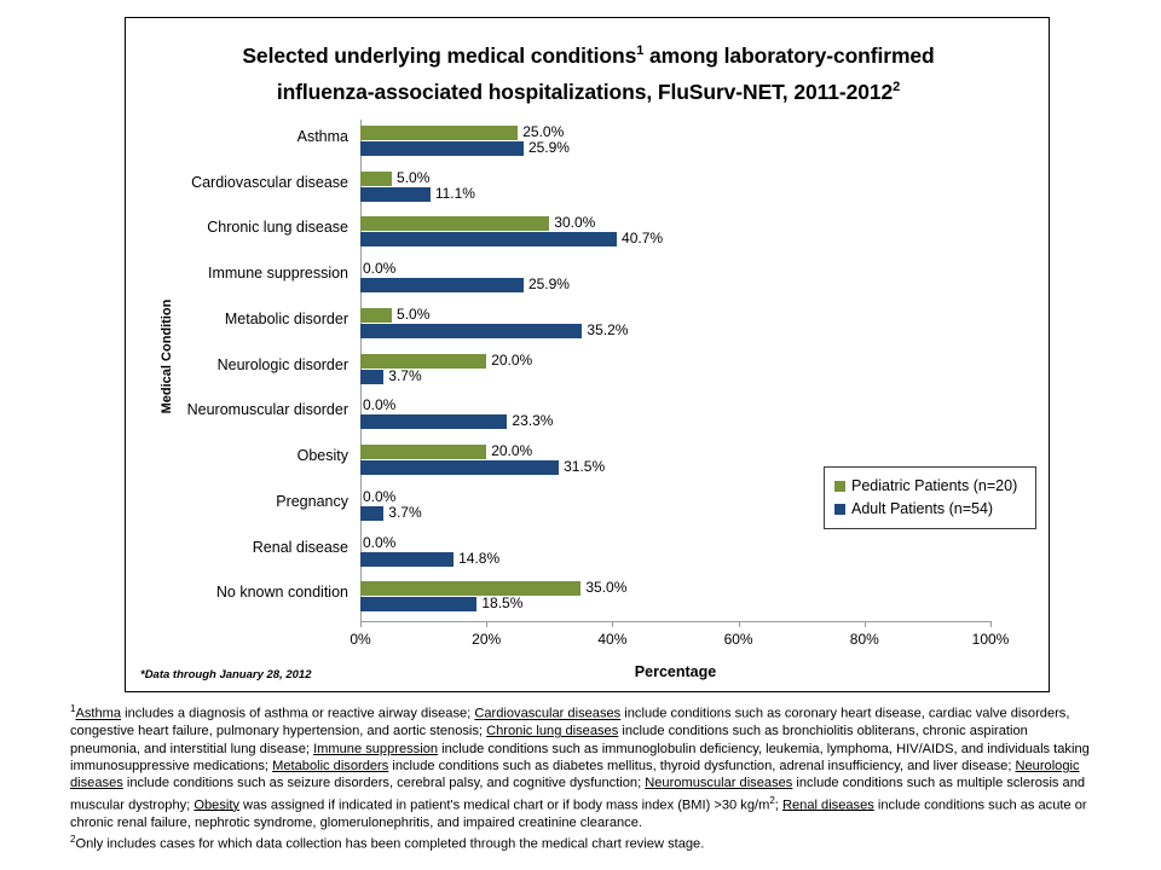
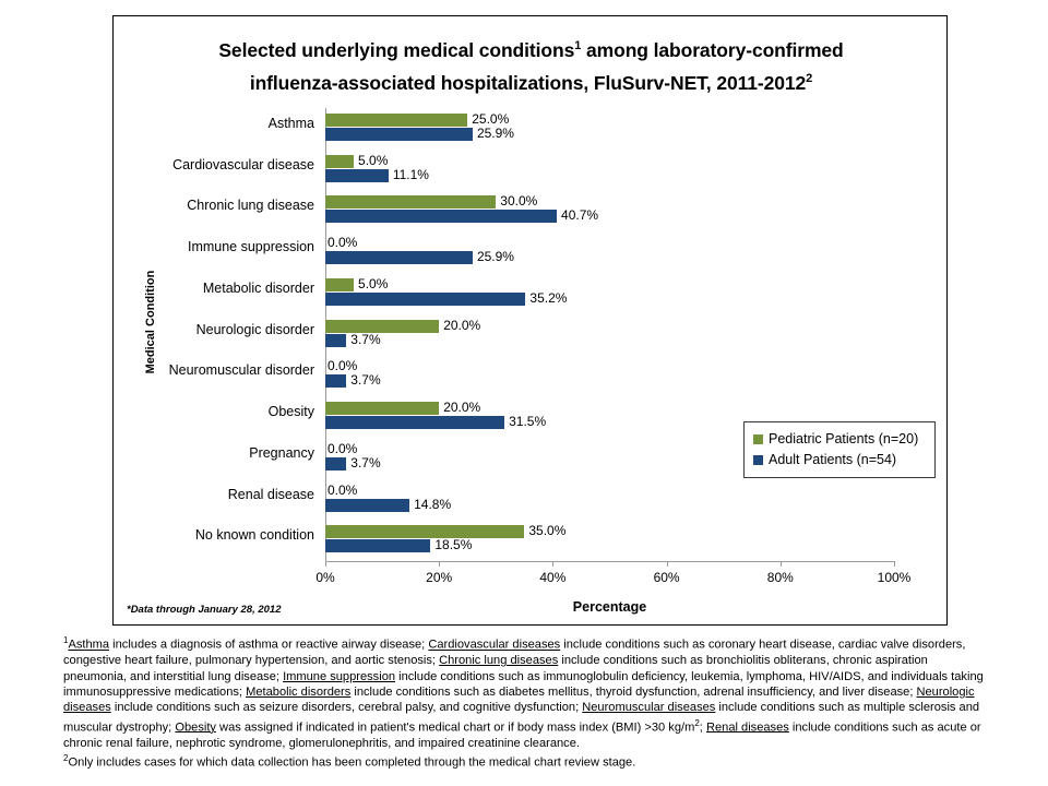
Adult Patients (n=54)/Neuromuscular disorder: 23.3% -> 3.7%
